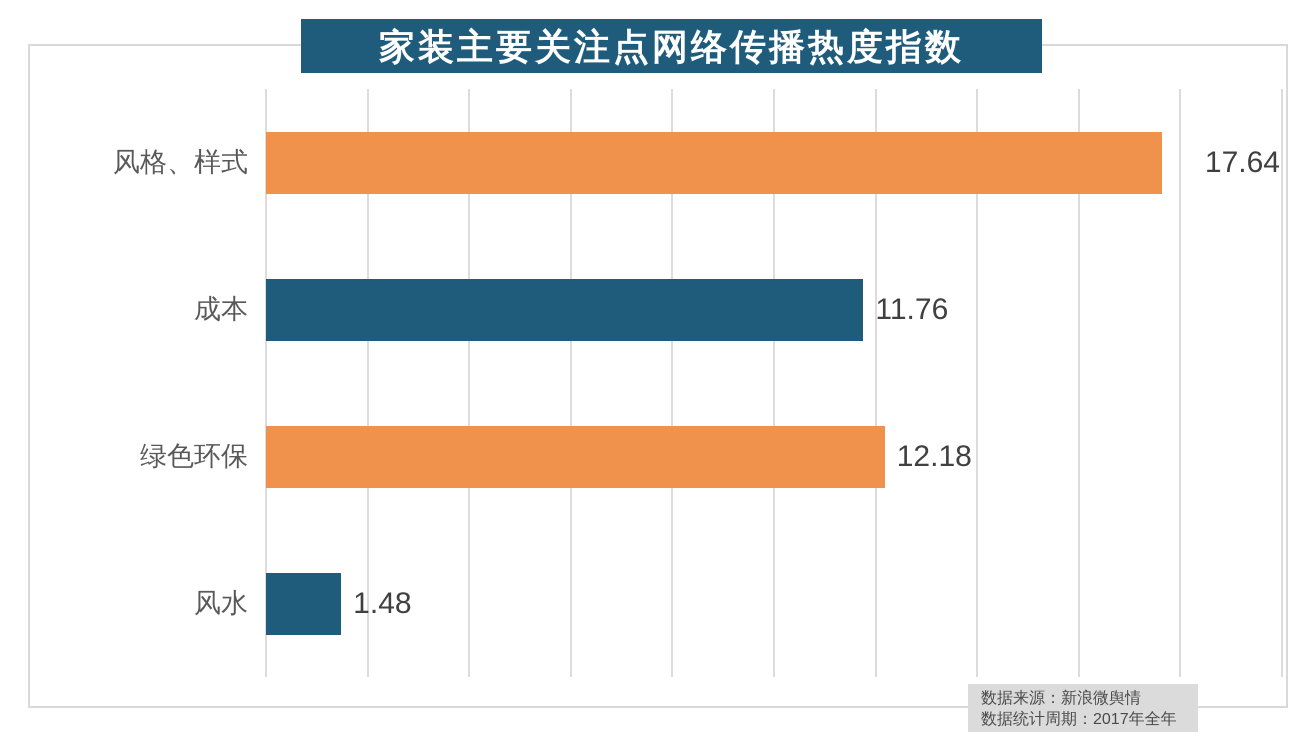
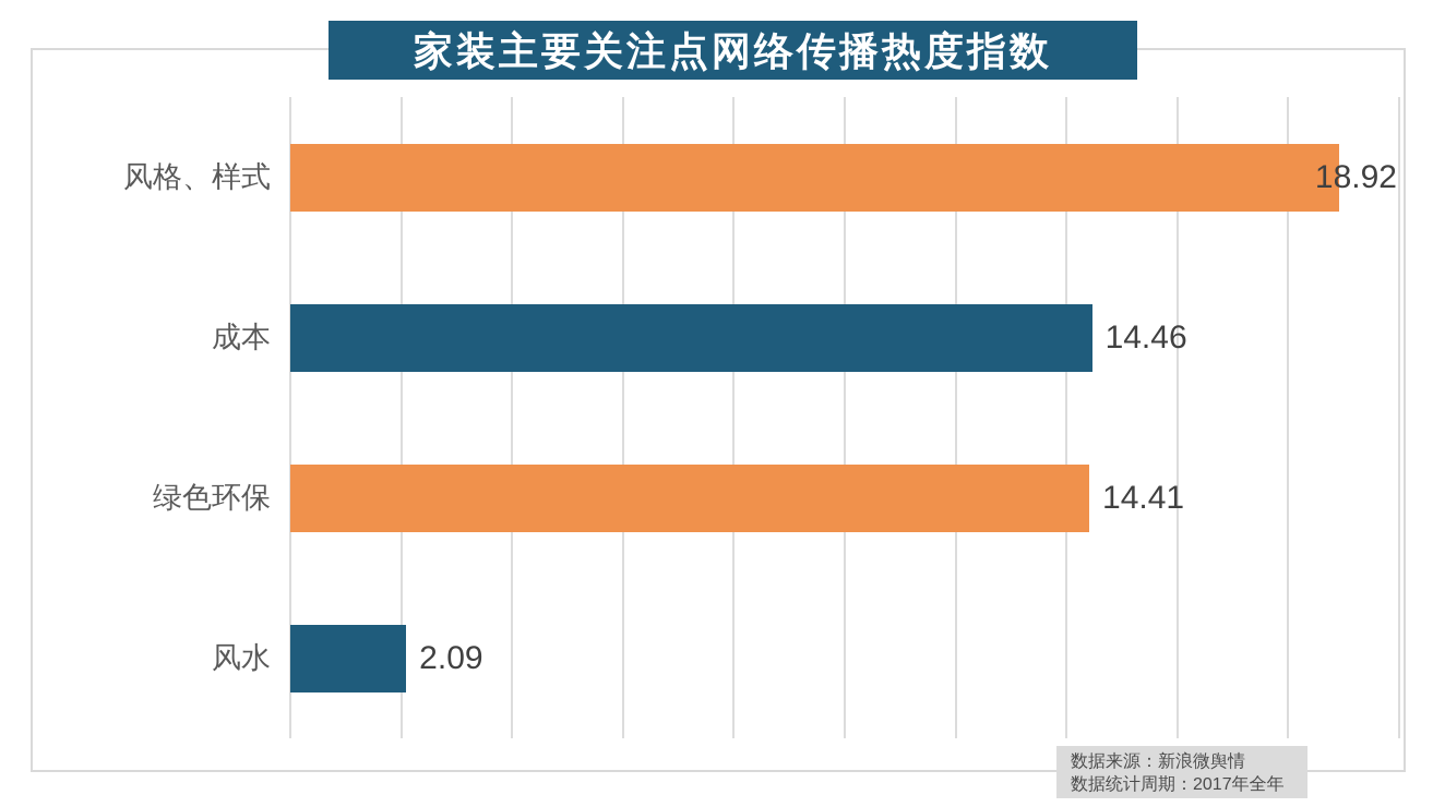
风格、样式: 17.64 -> 18.92
成本: 11.76 -> 14.46
绿色环保: 12.18 -> 14.41
风水: 1.48 -> 2.09
